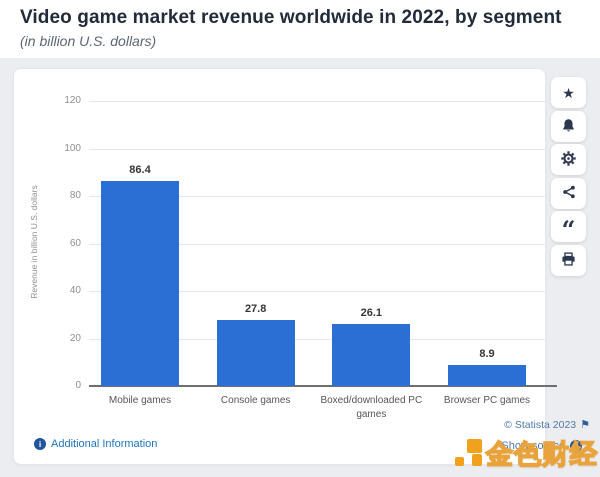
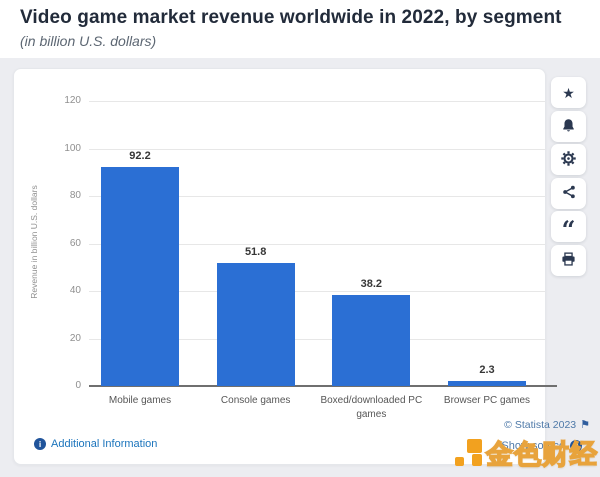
Mobile games: 86.4 -> 92.2
Console games: 27.8 -> 51.8
Boxed/downloaded PC games: 26.1 -> 38.2
Browser PC games: 8.9 -> 2.3
